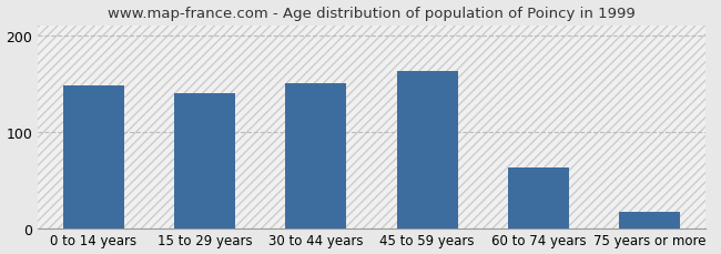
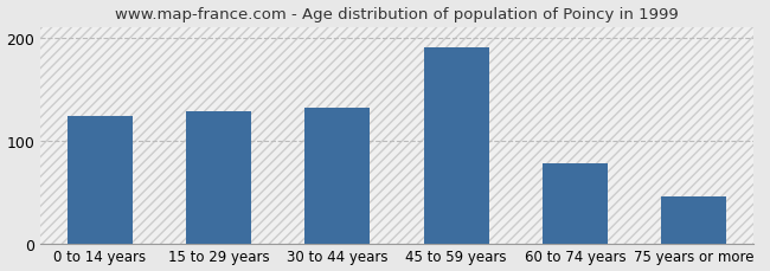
0 to 14 years: 148 -> 124
15 to 29 years: 140 -> 128
30 to 44 years: 150 -> 132
45 to 59 years: 163 -> 190
60 to 74 years: 63 -> 78
75 years or more: 17 -> 46
